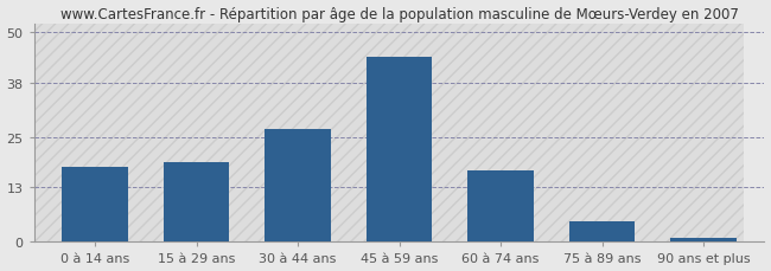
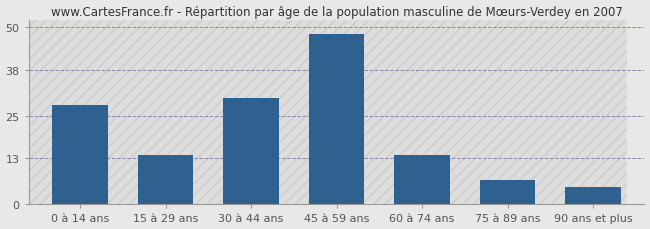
0 à 14 ans: 18 -> 28
15 à 29 ans: 19 -> 14
30 à 44 ans: 27 -> 30
45 à 59 ans: 44 -> 48
60 à 74 ans: 17 -> 14
75 à 89 ans: 5 -> 7
90 ans et plus: 1 -> 5
